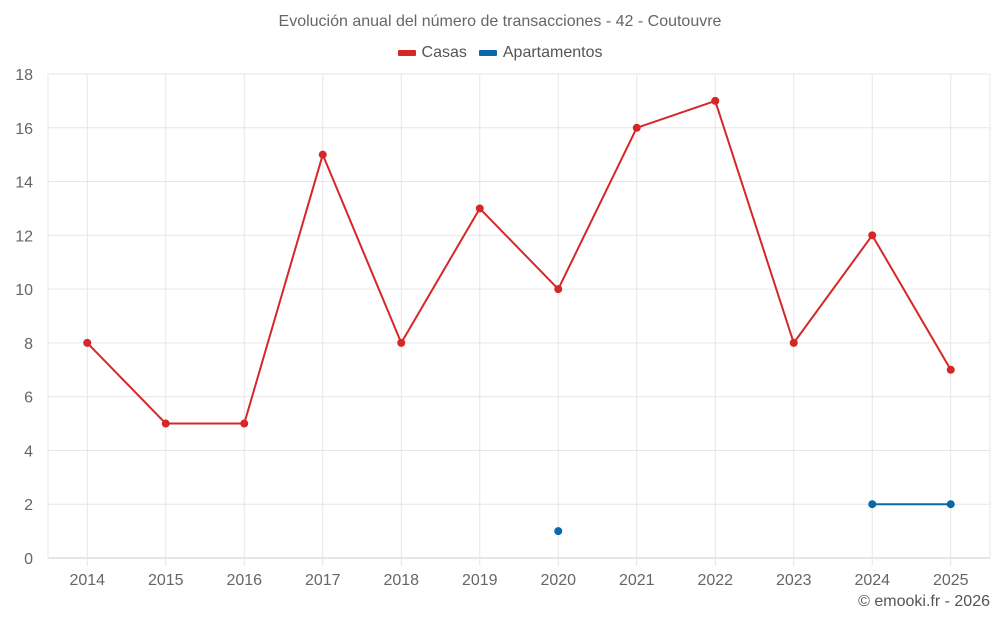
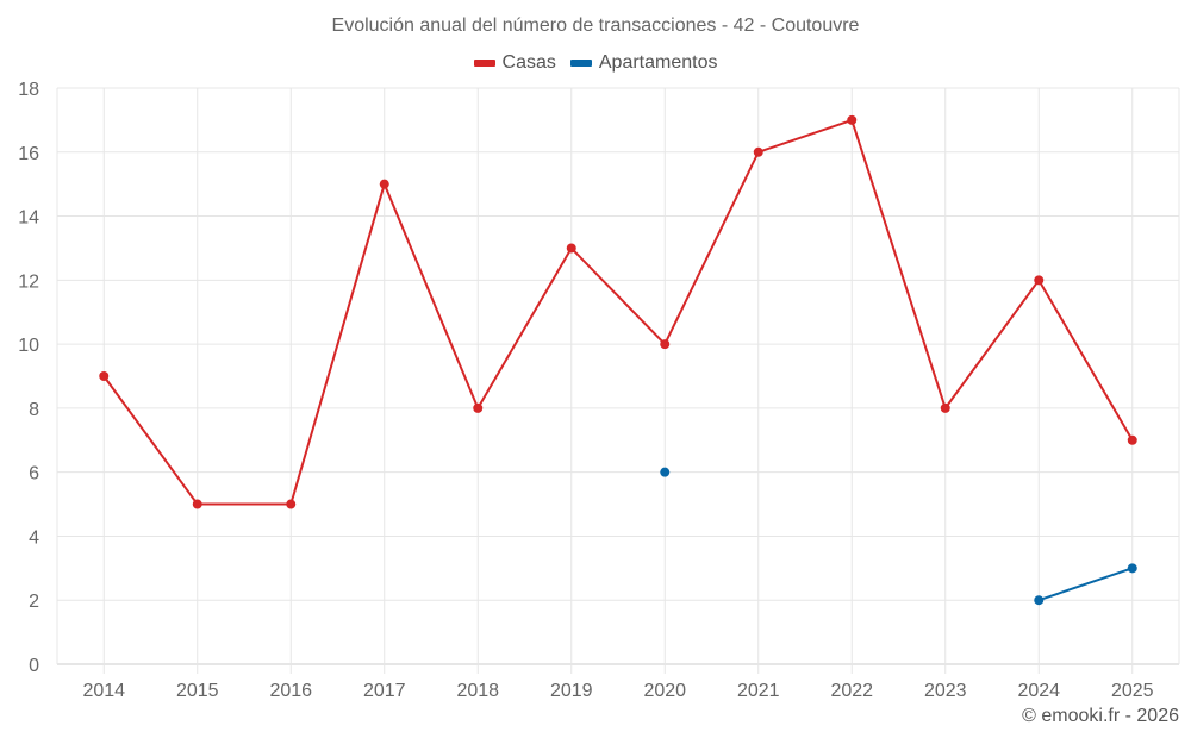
Casas/2014: 8 -> 9
Apartamentos/2020: 1 -> 6
Apartamentos/2025: 2 -> 3
